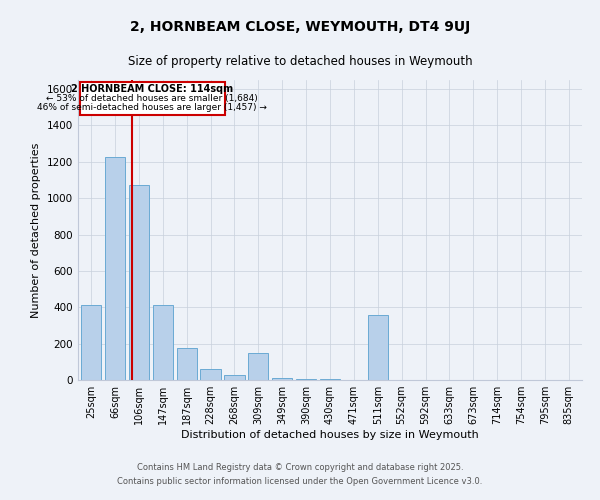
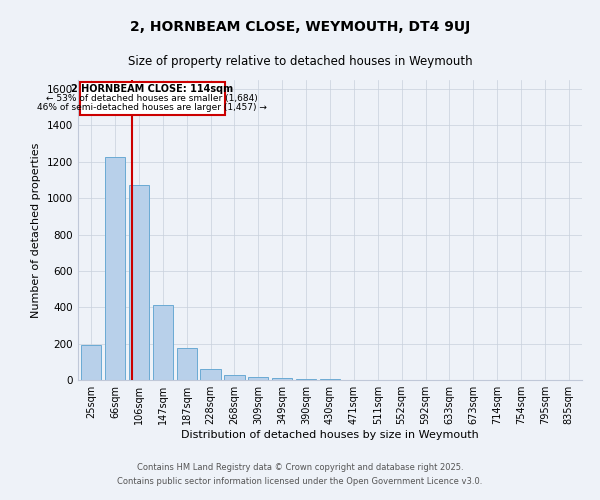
25sqm: 410 -> 200
309sqm: 150 -> 20
511sqm: 360 -> 0
